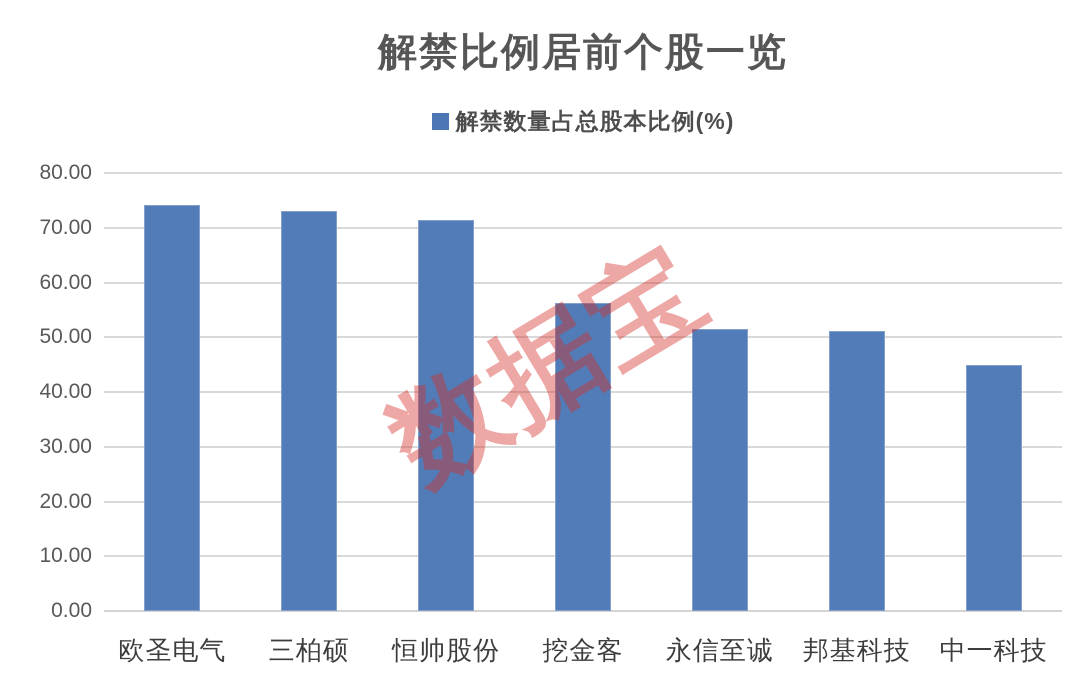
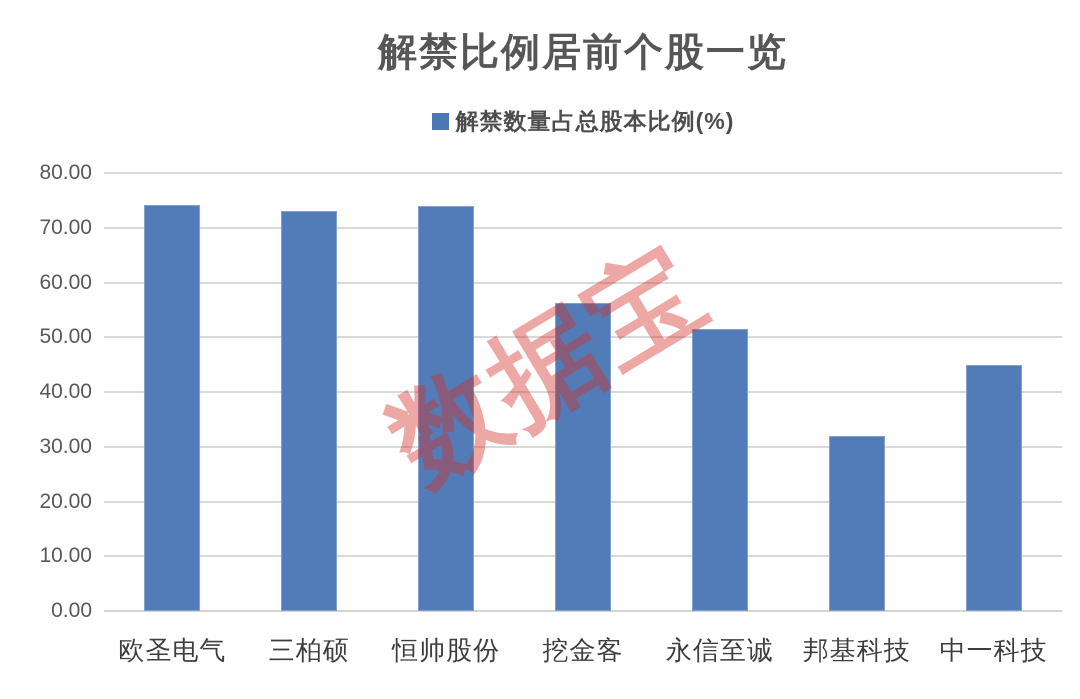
恒帅股份: 72 -> 74
邦基科技: 51 -> 32
